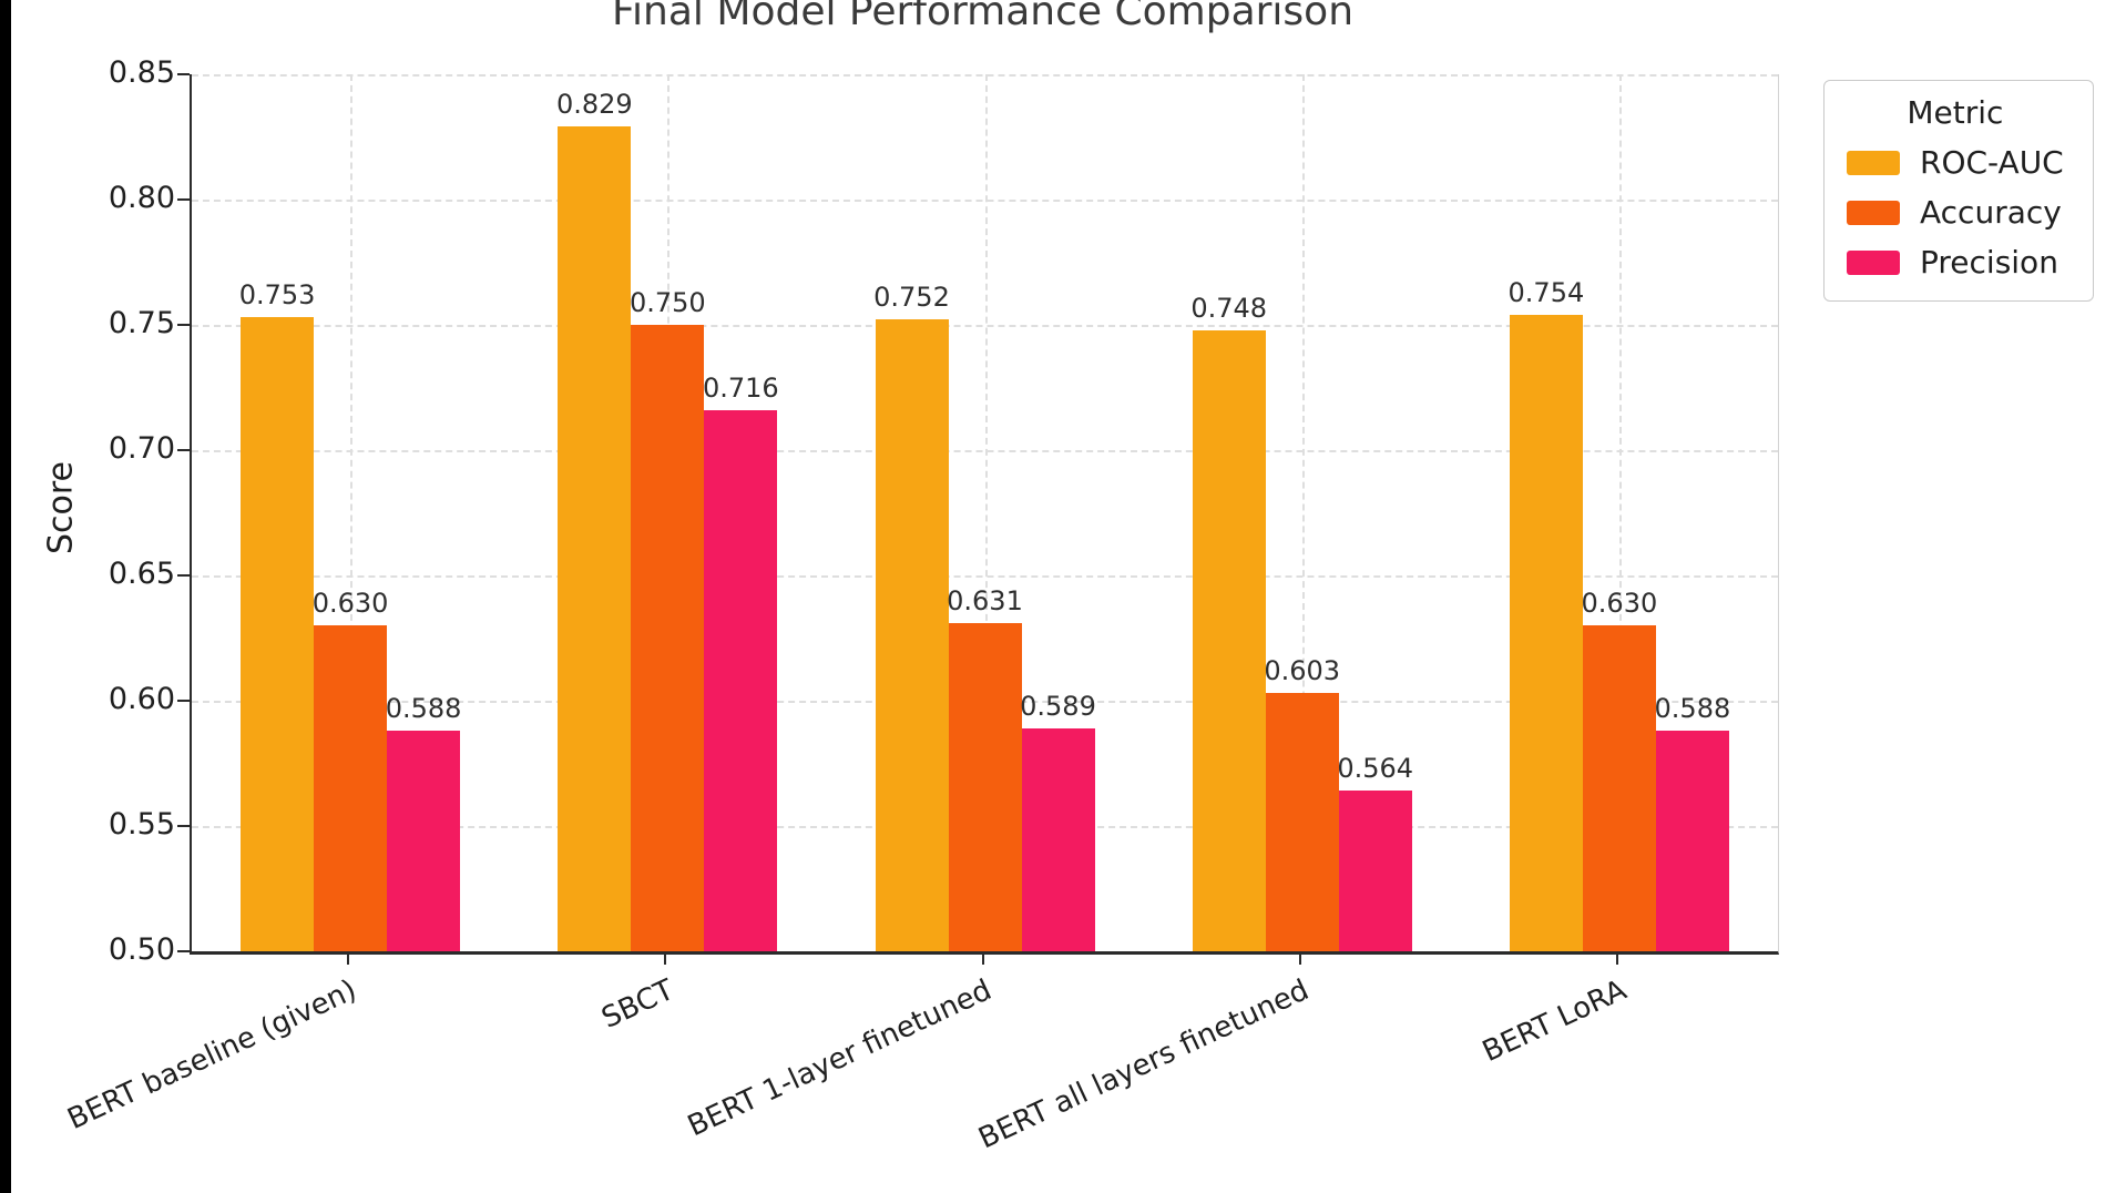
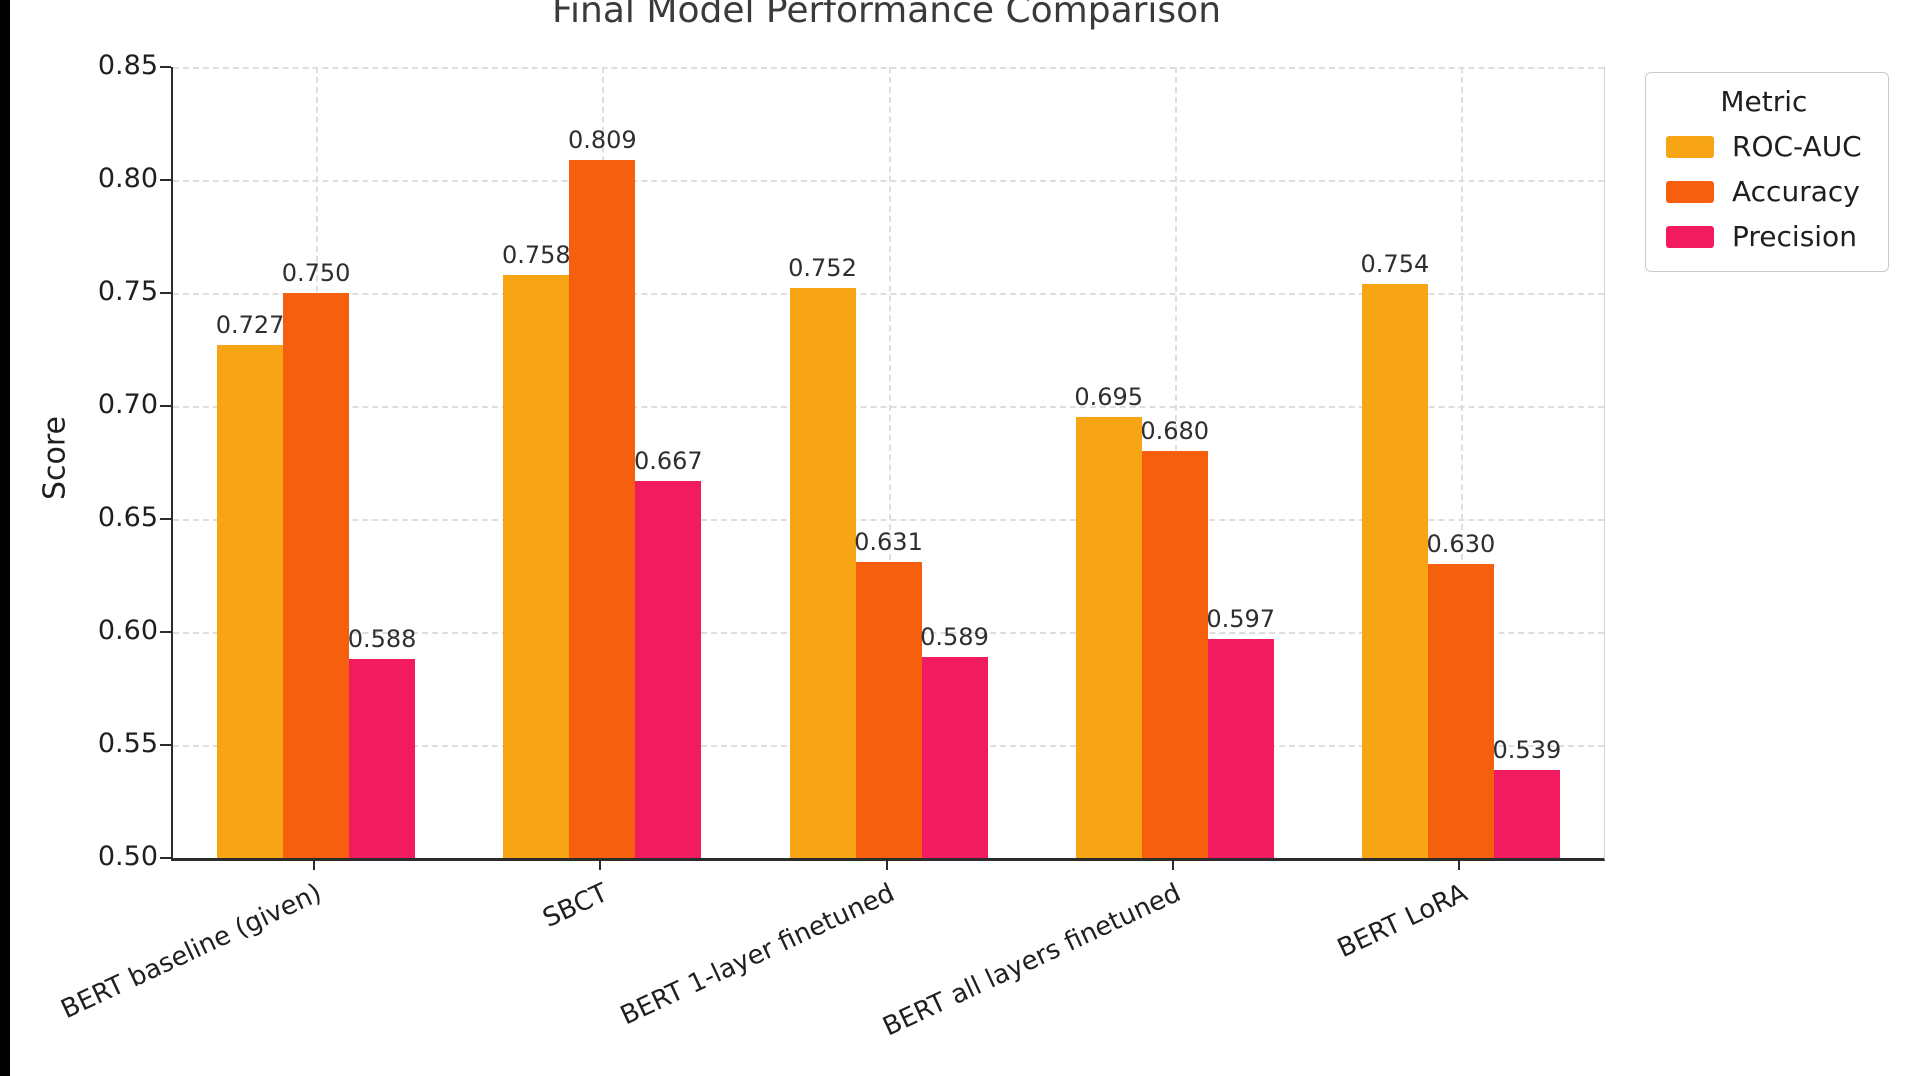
ROC-AUC/BERT baseline (given): 0.753 -> 0.727
Accuracy/BERT baseline (given): 0.630 -> 0.750
ROC-AUC/SBCT: 0.829 -> 0.758
Accuracy/SBCT: 0.750 -> 0.809
Precision/SBCT: 0.716 -> 0.667
ROC-AUC/BERT all layers finetuned: 0.748 -> 0.695
Accuracy/BERT all layers finetuned: 0.603 -> 0.680
Precision/BERT all layers finetuned: 0.564 -> 0.597
Precision/BERT LoRA: 0.588 -> 0.539
